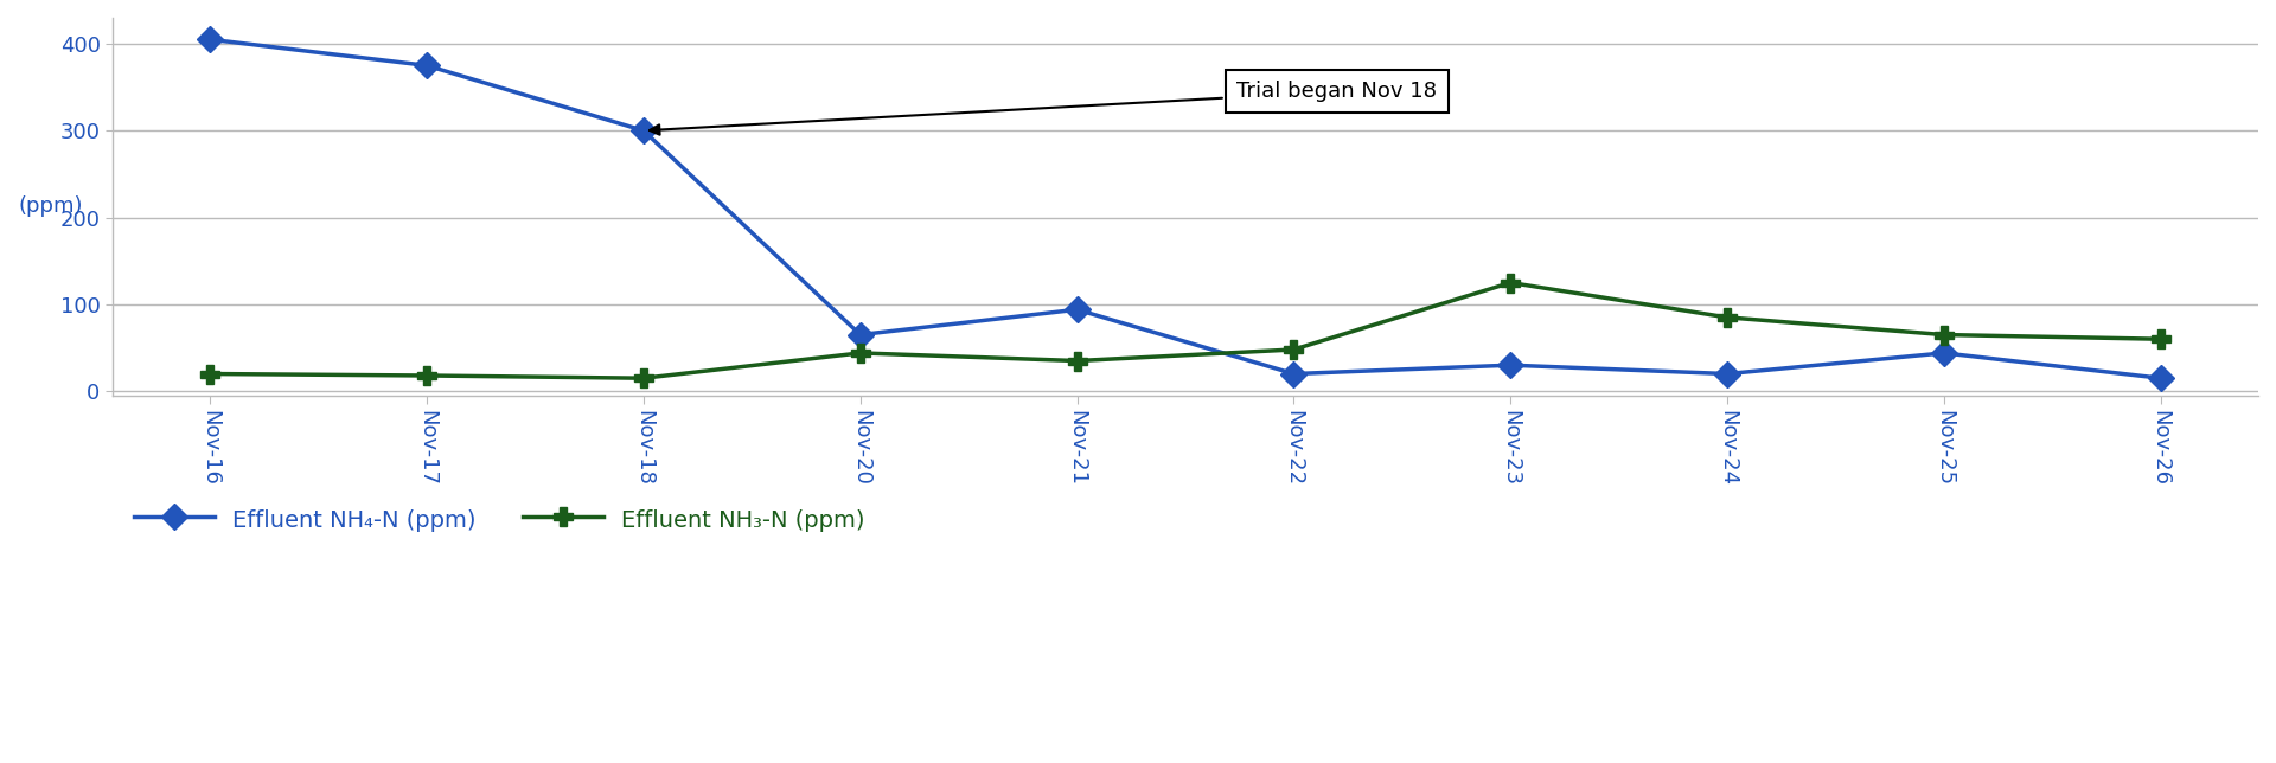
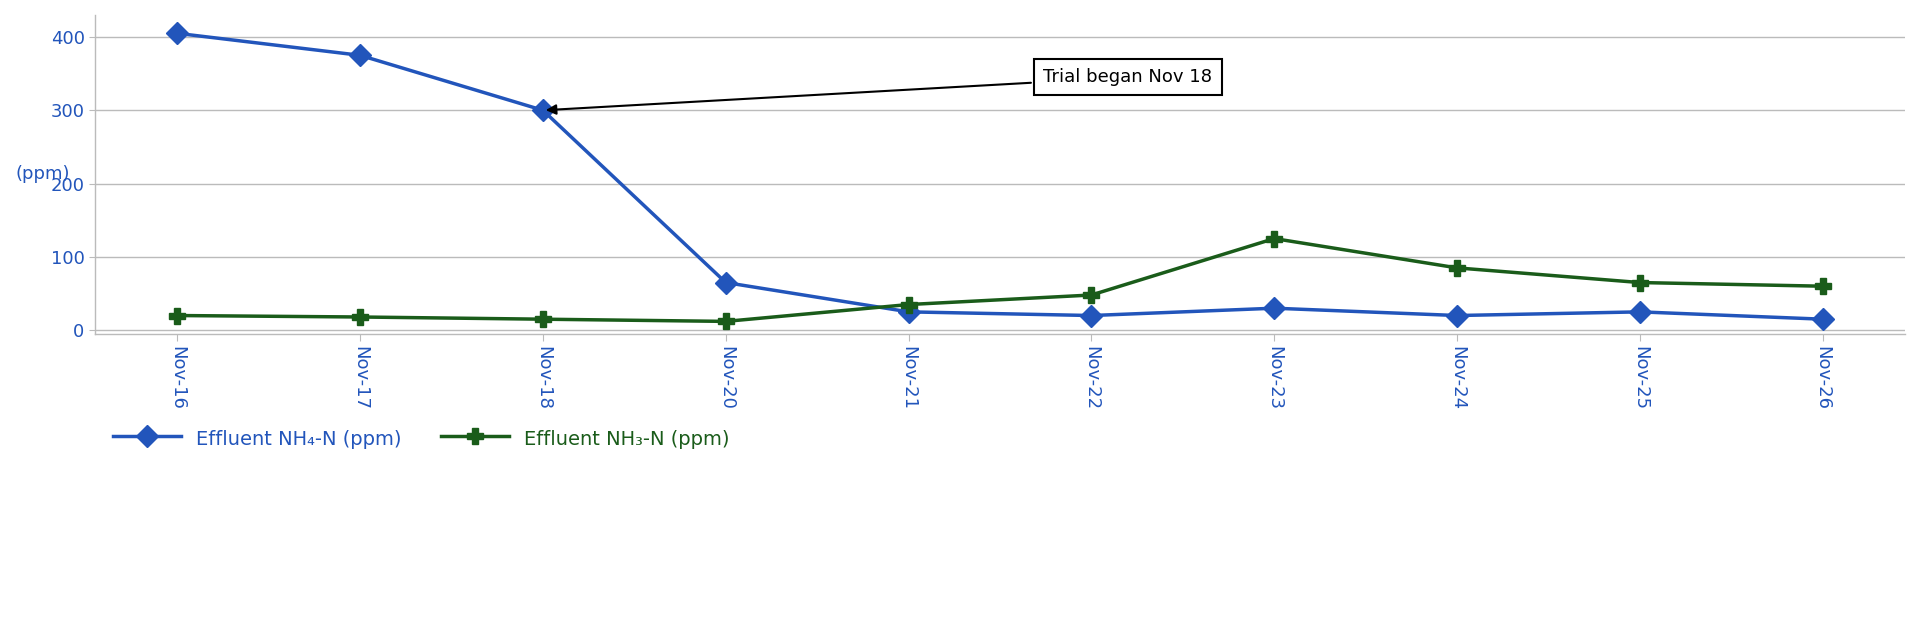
Effluent NH₃-N (ppm)/Nov-20: 44 -> 12
Effluent NH₄-N (ppm)/Nov-21: 94 -> 25
Effluent NH₄-N (ppm)/Nov-25: 44 -> 25
